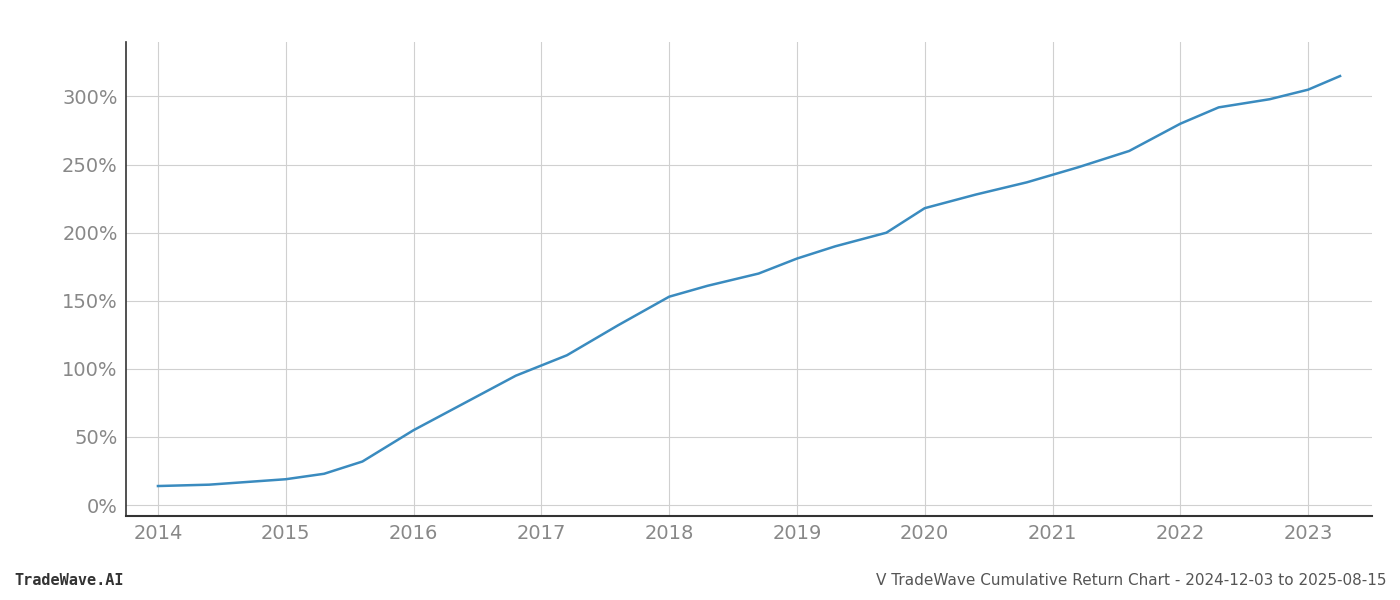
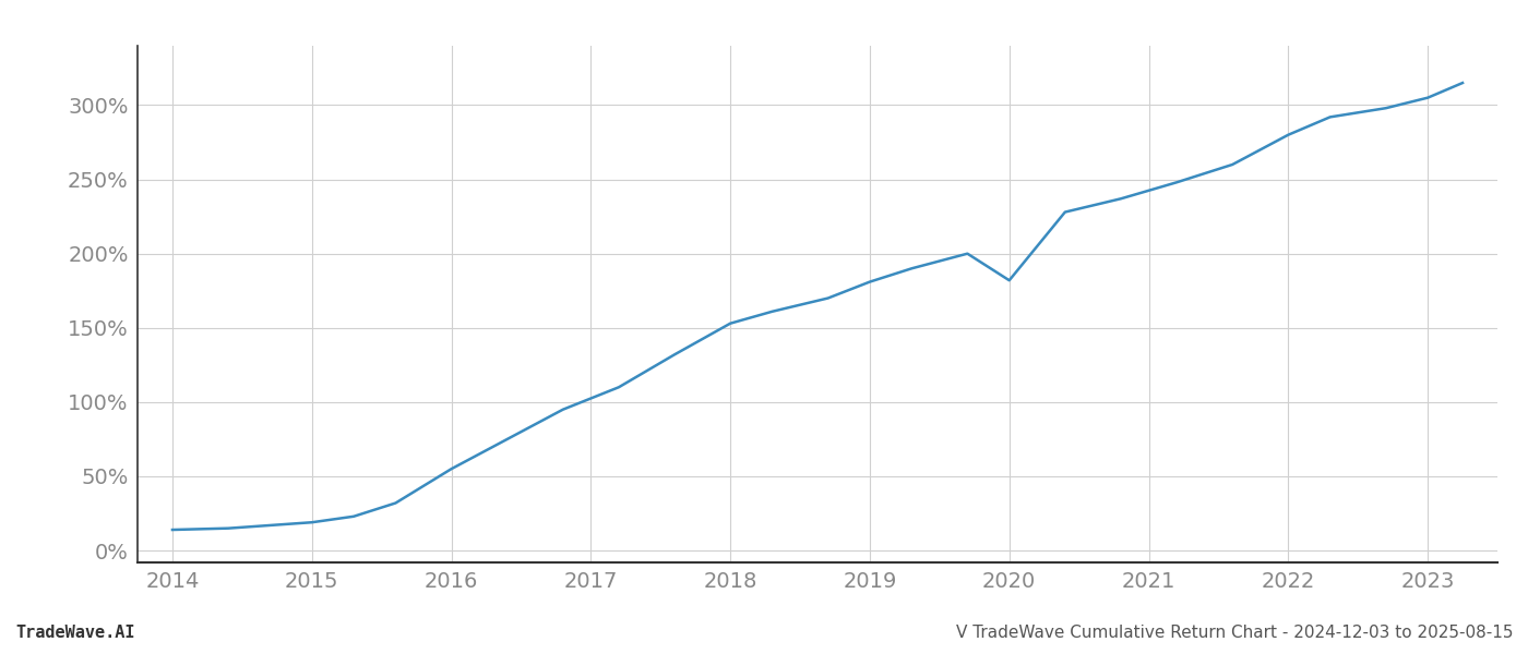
2020: 218% -> 182%
